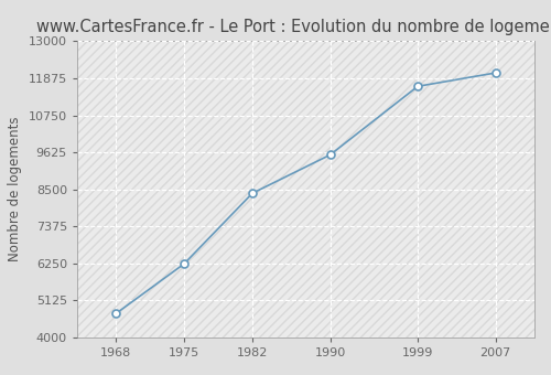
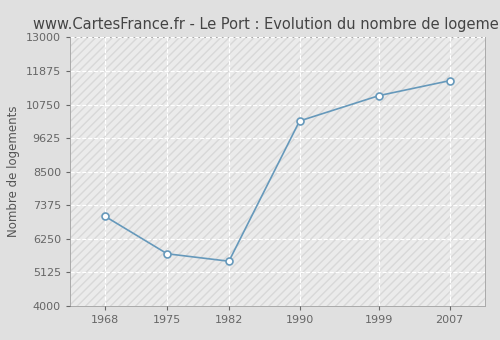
1968: 4730 -> 7000
1975: 6240 -> 5750
1982: 8380 -> 5500
1990: 9550 -> 10200
1999: 11630 -> 11050
2007: 12040 -> 11550
